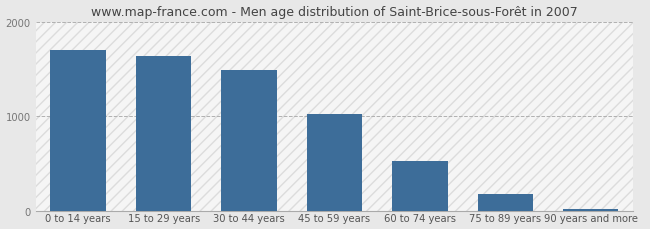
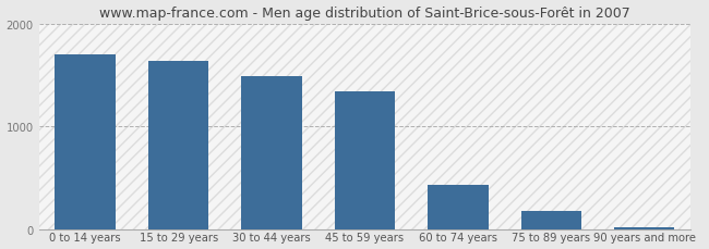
45 to 59 years: 1020 -> 1340
60 to 74 years: 520 -> 430
